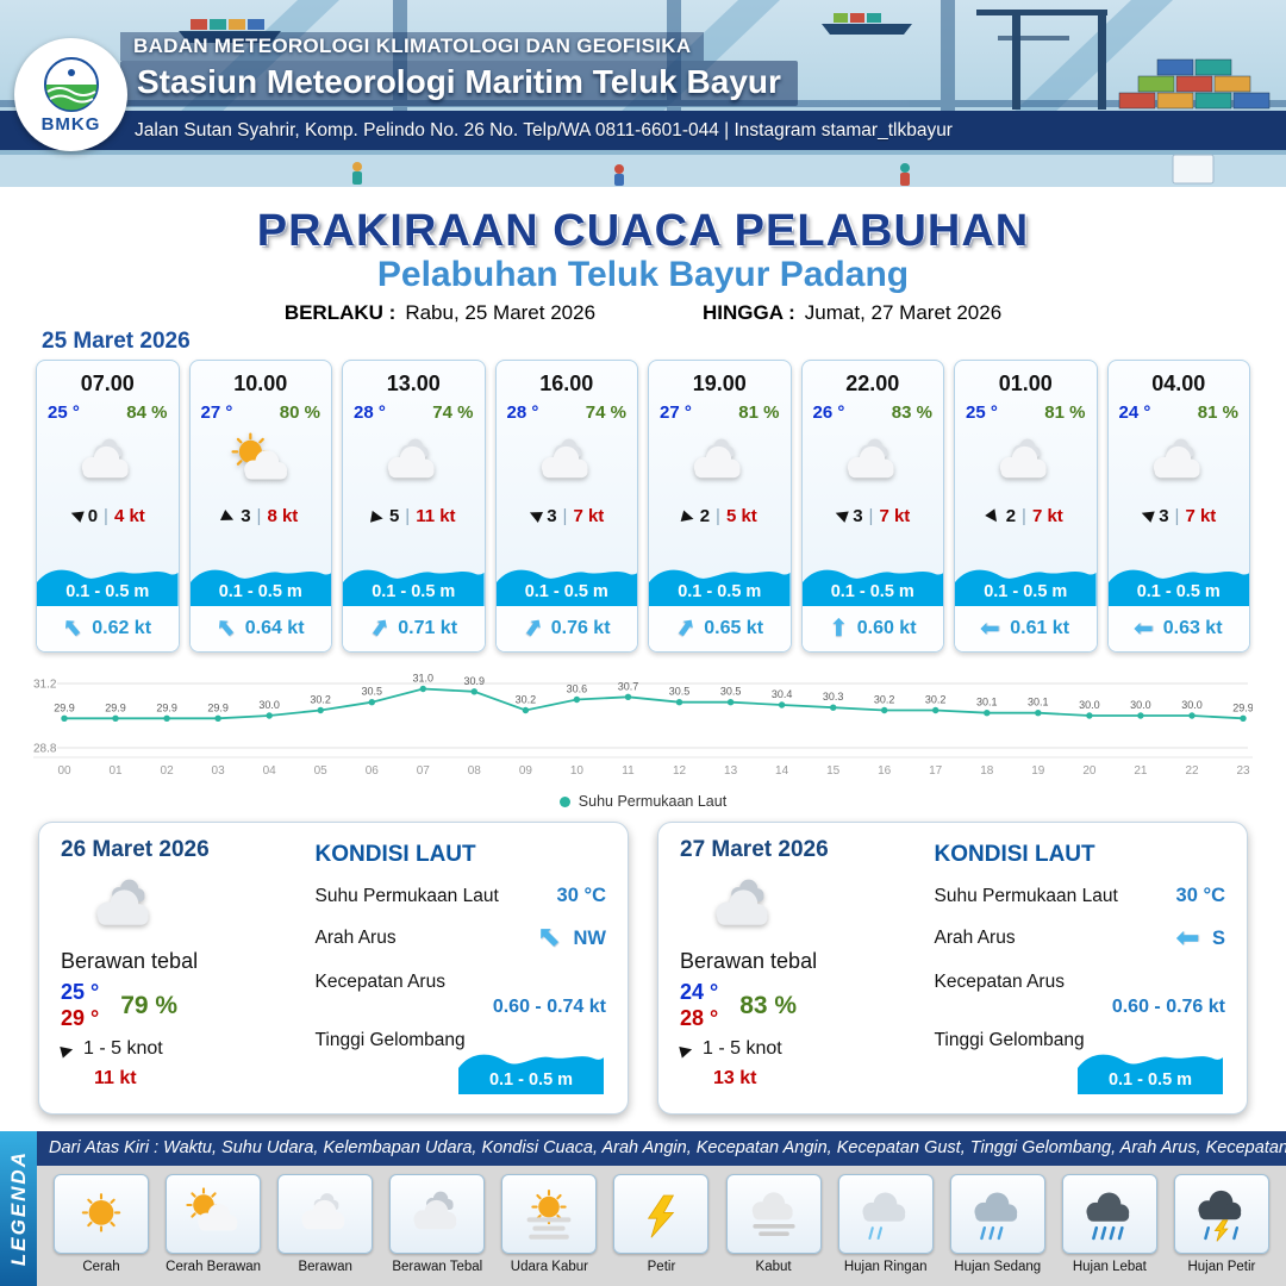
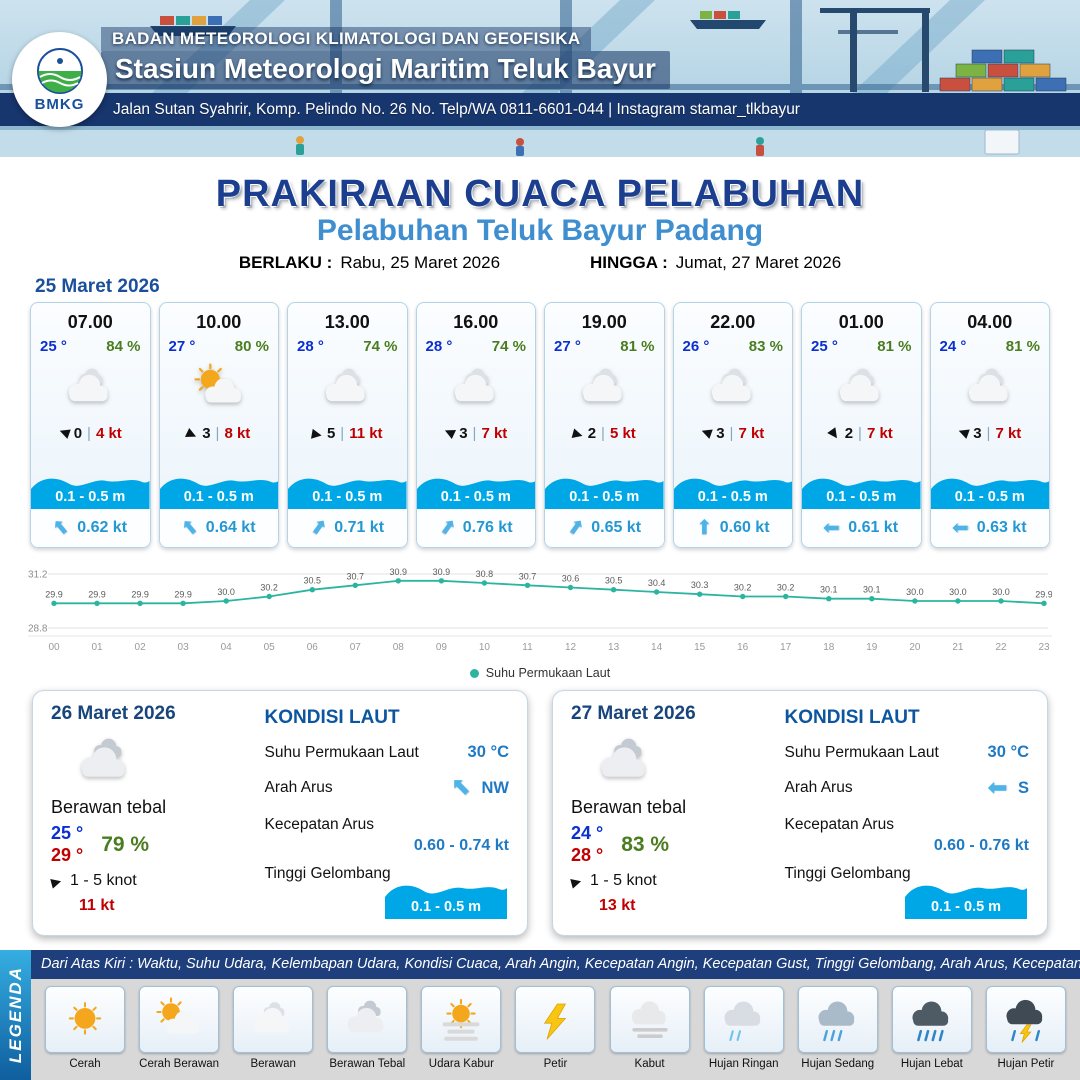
07: 31.0 -> 30.7
09: 30.2 -> 30.9
10: 30.6 -> 30.8
12: 30.5 -> 30.6
